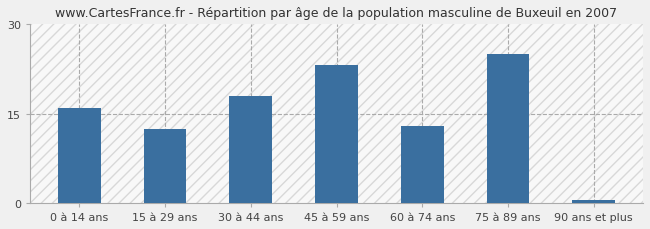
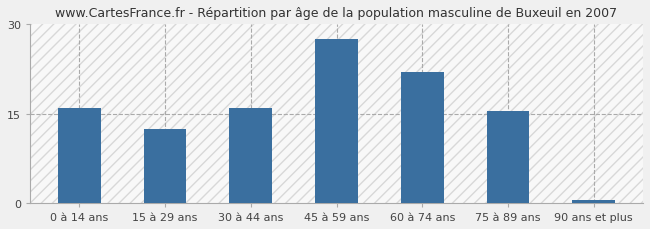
30 à 44 ans: 18.0 -> 16.0
45 à 59 ans: 23.2 -> 27.5
60 à 74 ans: 13.0 -> 22.0
75 à 89 ans: 25.0 -> 15.5
